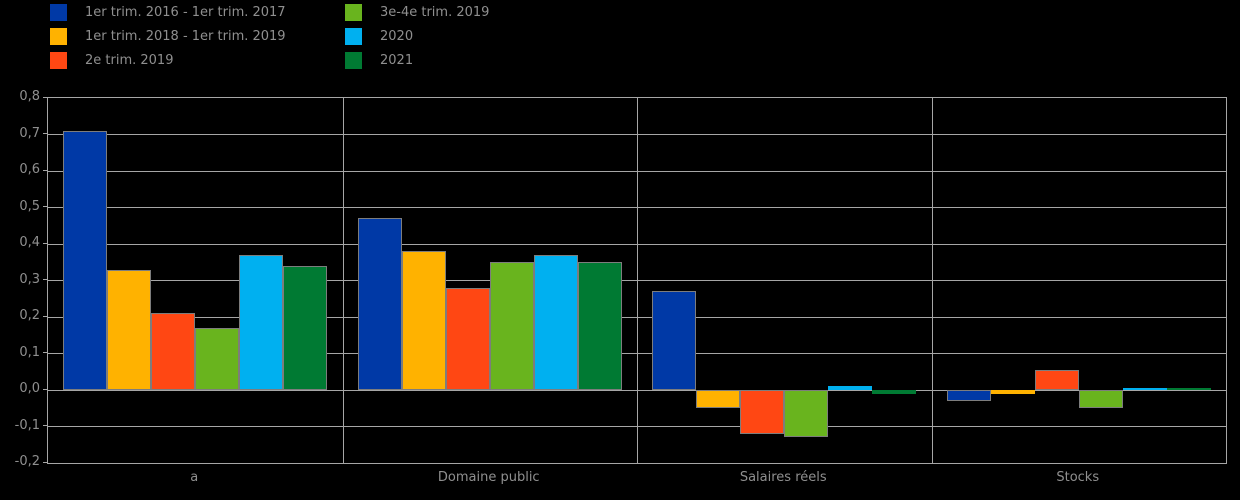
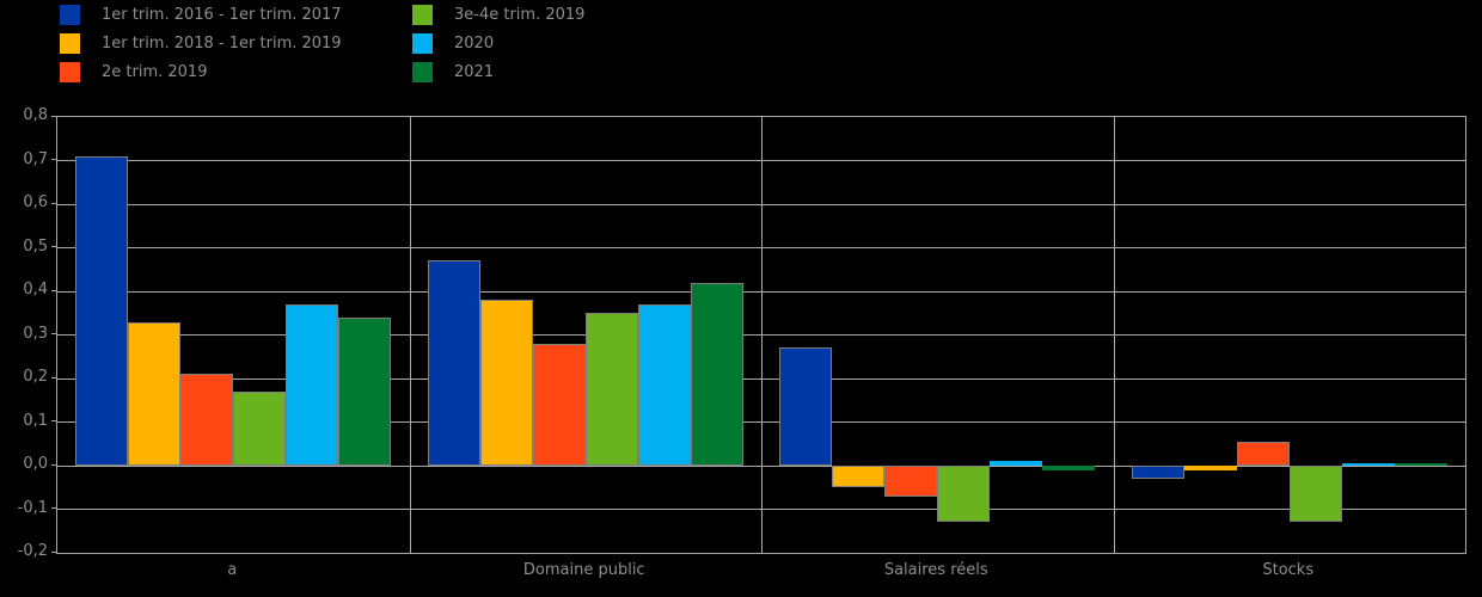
2021/Domaine public: 0,35 -> 0,42
2e trim. 2019/Salaires réels: -0,12 -> -0,07
3e-4e trim. 2019/Stocks: -0,05 -> -0,13
